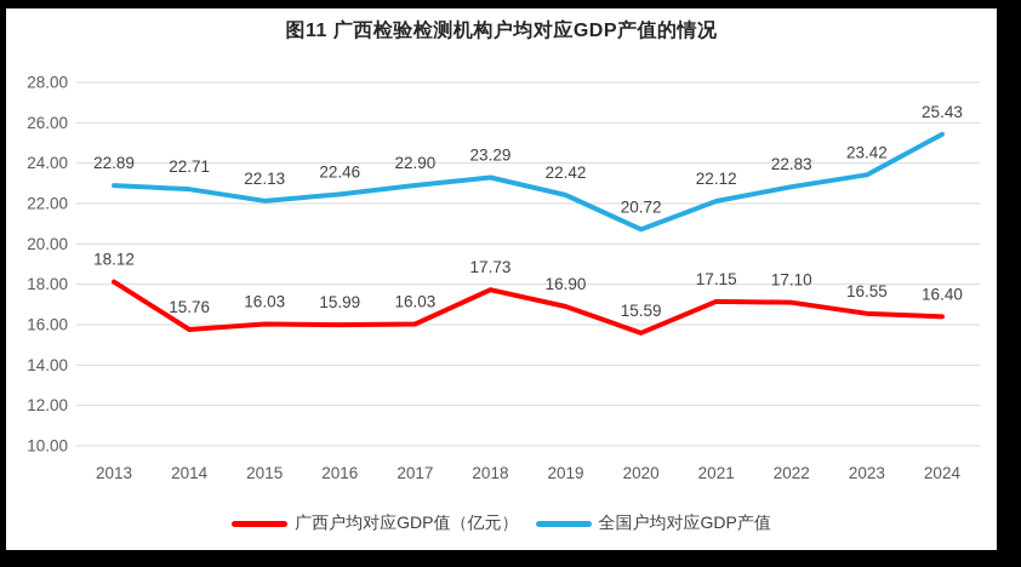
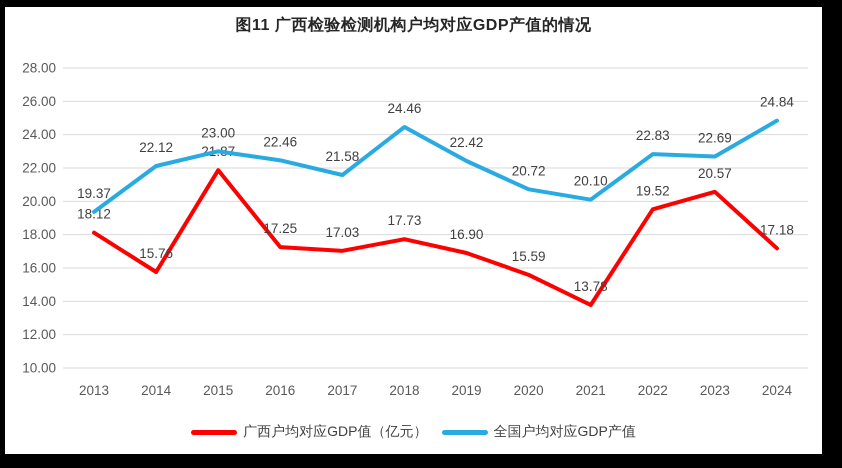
全国户均对应GDP产值/2013: 22.89 -> 19.37
全国户均对应GDP产值/2014: 22.71 -> 22.12
广西户均对应GDP值（亿元）/2015: 16.03 -> 21.87
全国户均对应GDP产值/2015: 22.13 -> 23.00
广西户均对应GDP值（亿元）/2016: 15.99 -> 17.25
广西户均对应GDP值（亿元）/2017: 16.03 -> 17.03
全国户均对应GDP产值/2017: 22.90 -> 21.58
全国户均对应GDP产值/2018: 23.29 -> 24.46
广西户均对应GDP值（亿元）/2021: 17.15 -> 13.78
全国户均对应GDP产值/2021: 22.12 -> 20.10
广西户均对应GDP值（亿元）/2022: 17.10 -> 19.52
广西户均对应GDP值（亿元）/2023: 16.55 -> 20.57
全国户均对应GDP产值/2023: 23.42 -> 22.69
广西户均对应GDP值（亿元）/2024: 16.40 -> 17.18
全国户均对应GDP产值/2024: 25.43 -> 24.84
